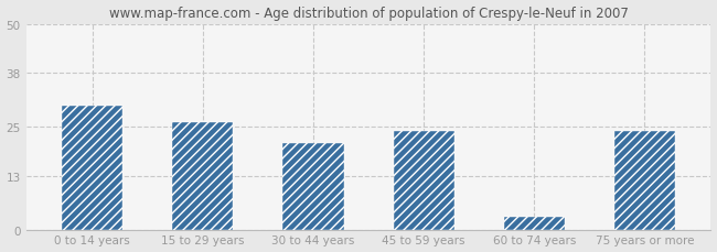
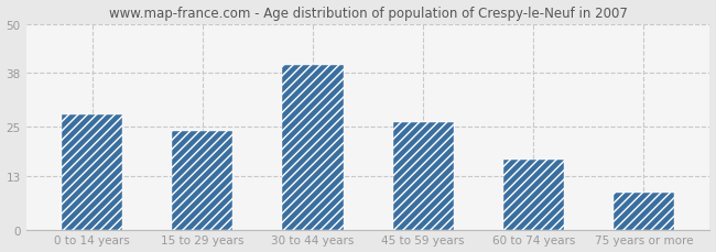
0 to 14 years: 30 -> 28
15 to 29 years: 26 -> 24
30 to 44 years: 21 -> 40
45 to 59 years: 24 -> 26
60 to 74 years: 3 -> 17
75 years or more: 24 -> 9
